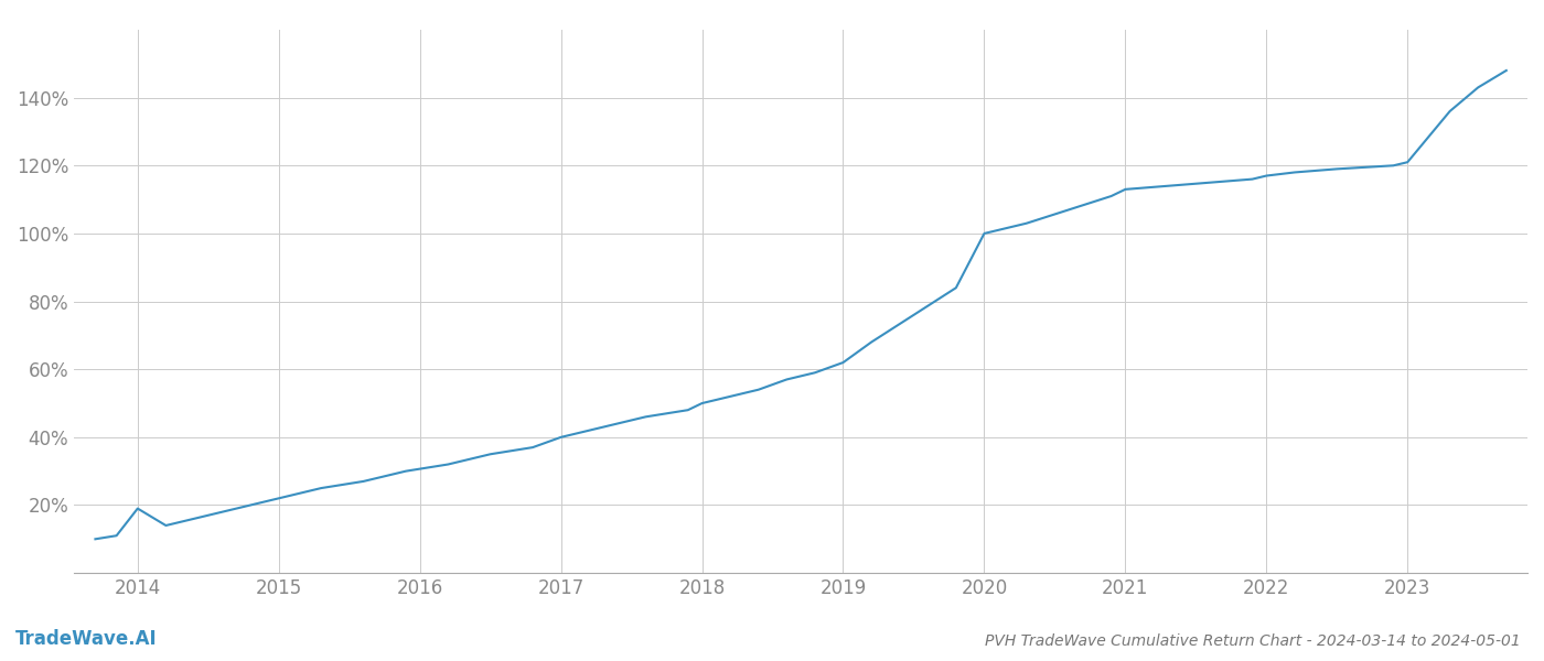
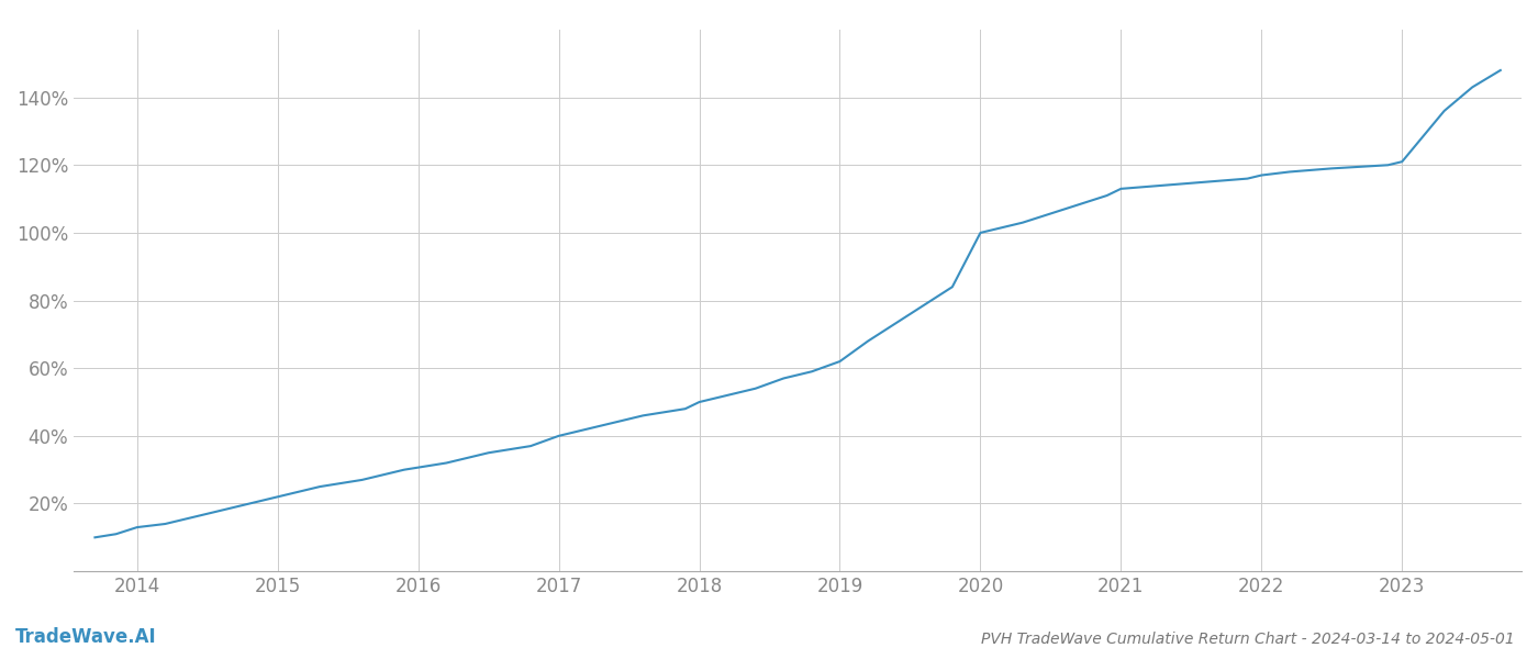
2014: 19.0% -> 13.0%
